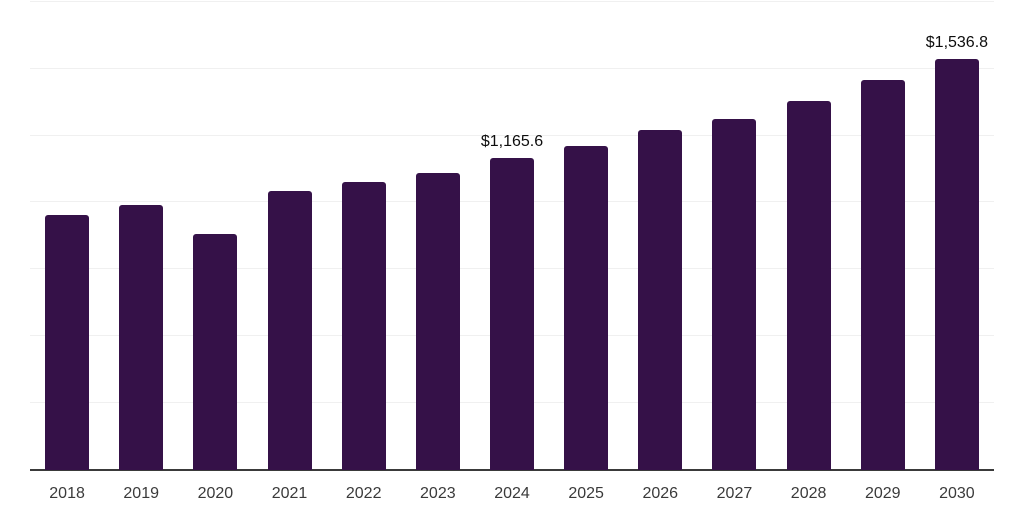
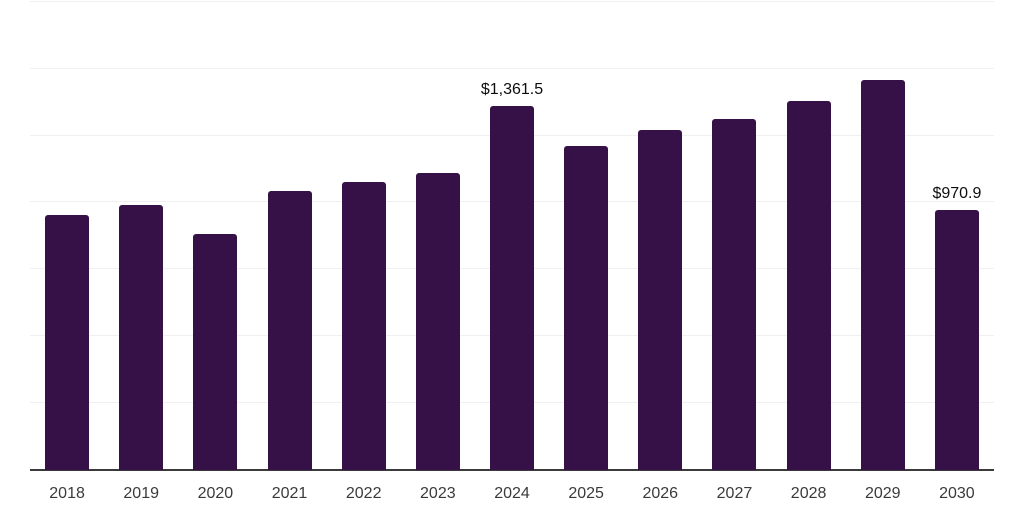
2024: $1,165.6 -> $1,361.5
2030: $1,536.8 -> $970.9
